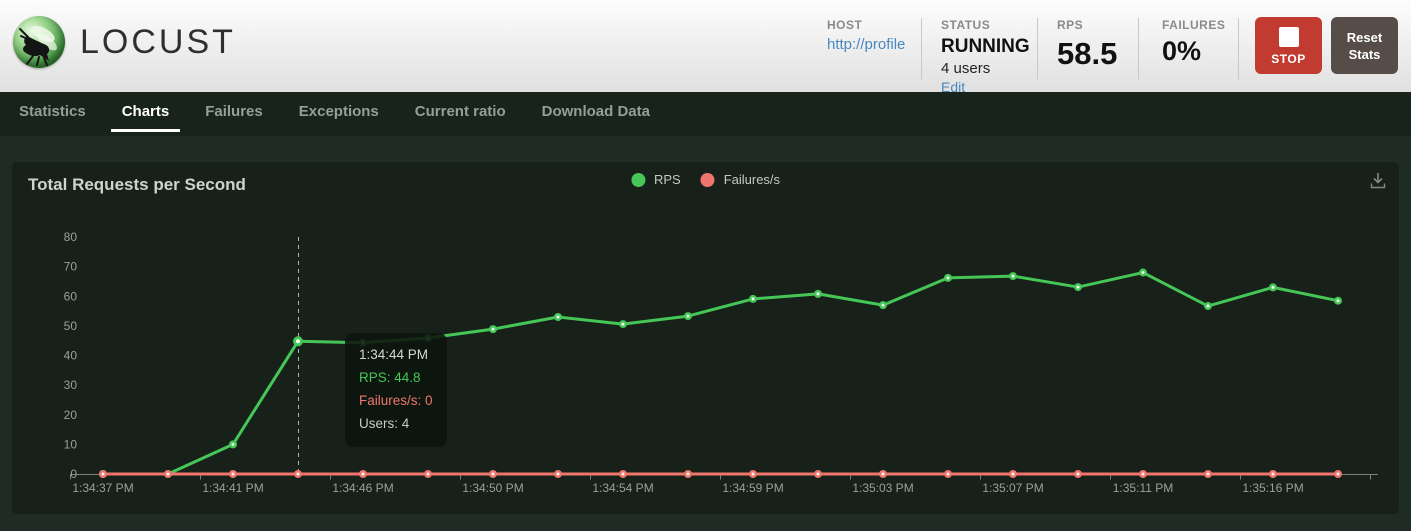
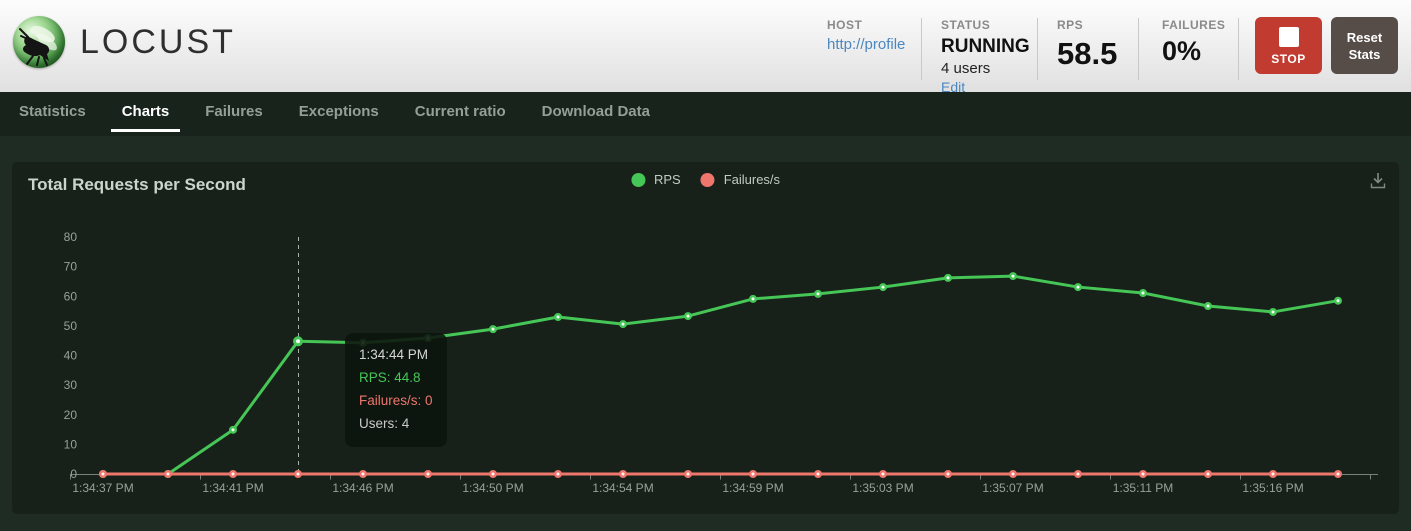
RPS/1:34:41 PM: 10 -> 15
RPS/1:35:03 PM: 57 -> 63
RPS/1:35:11 PM: 68 -> 61
RPS/1:35:16 PM: 63 -> 55
